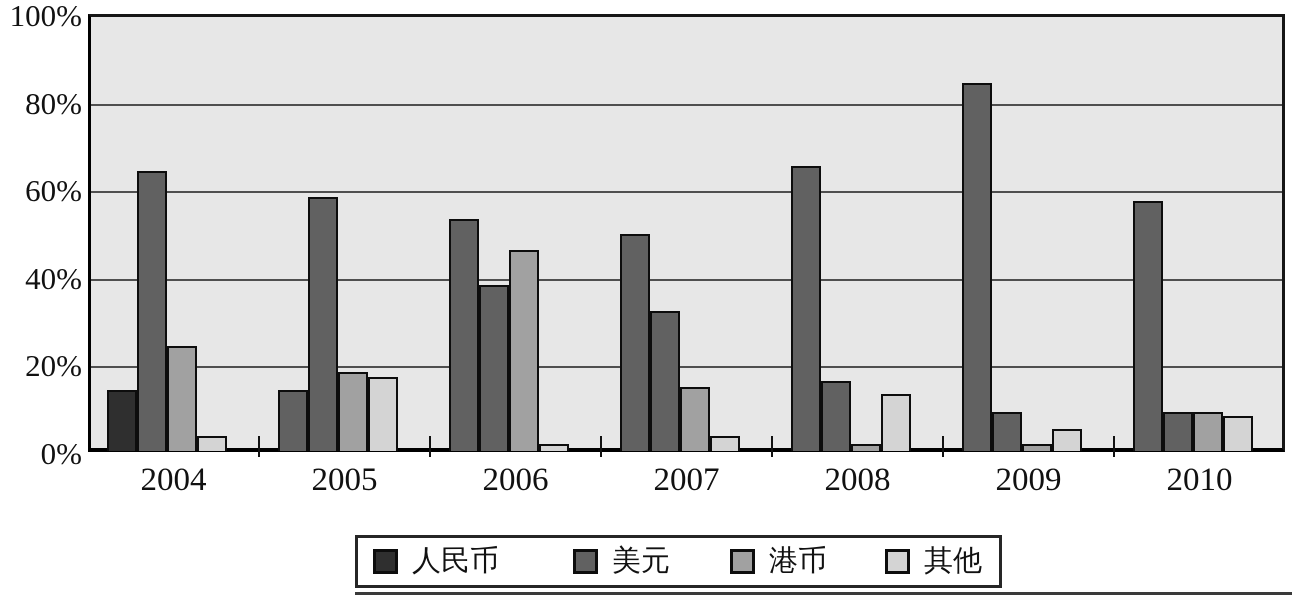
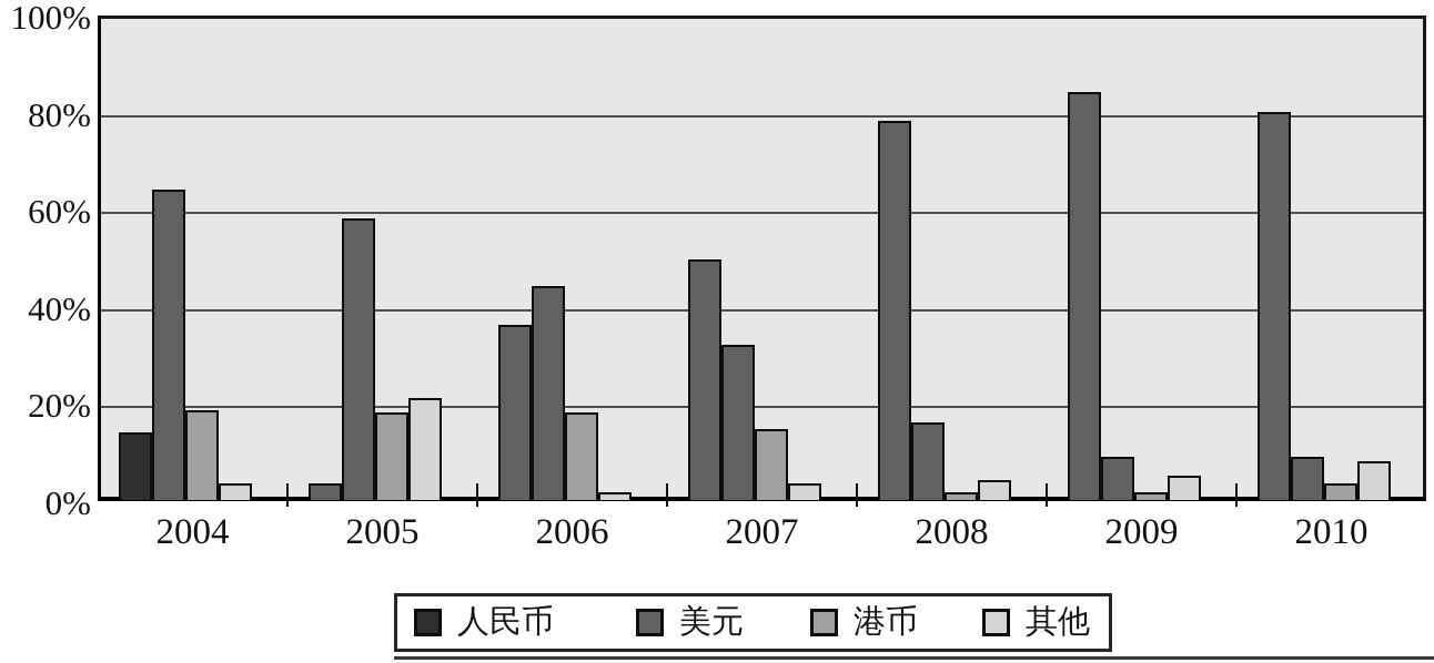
港币/2004: 24% -> 18%
人民币/2005: 14% -> 4%
其他/2005: 17% -> 21%
人民币/2006: 53% -> 36%
美元/2006: 38% -> 44%
港币/2006: 46% -> 18%
人民币/2008: 65% -> 78%
其他/2008: 13% -> 4%
人民币/2010: 57% -> 80%
港币/2010: 9% -> 4%
